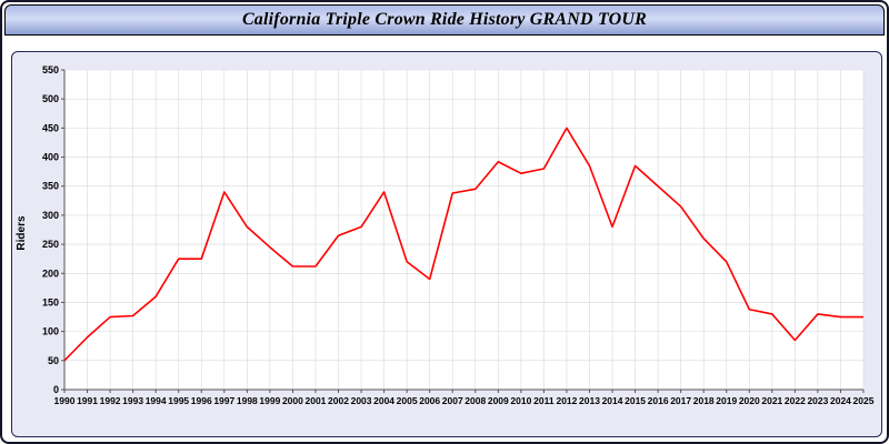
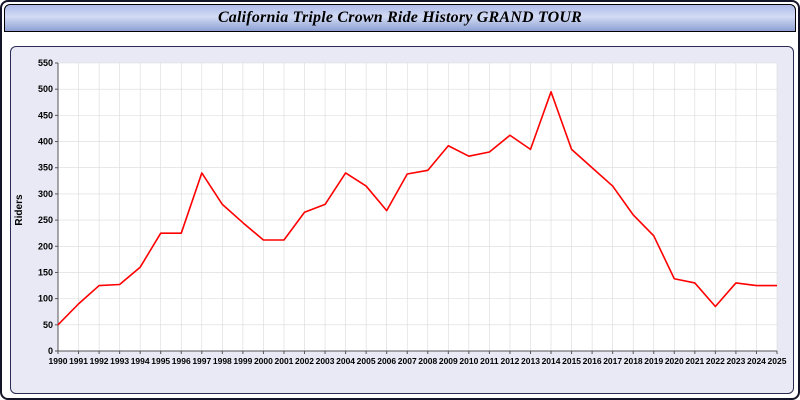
2005: 220 -> 320
2006: 190 -> 270
2012: 450 -> 410
2014: 280 -> 500
